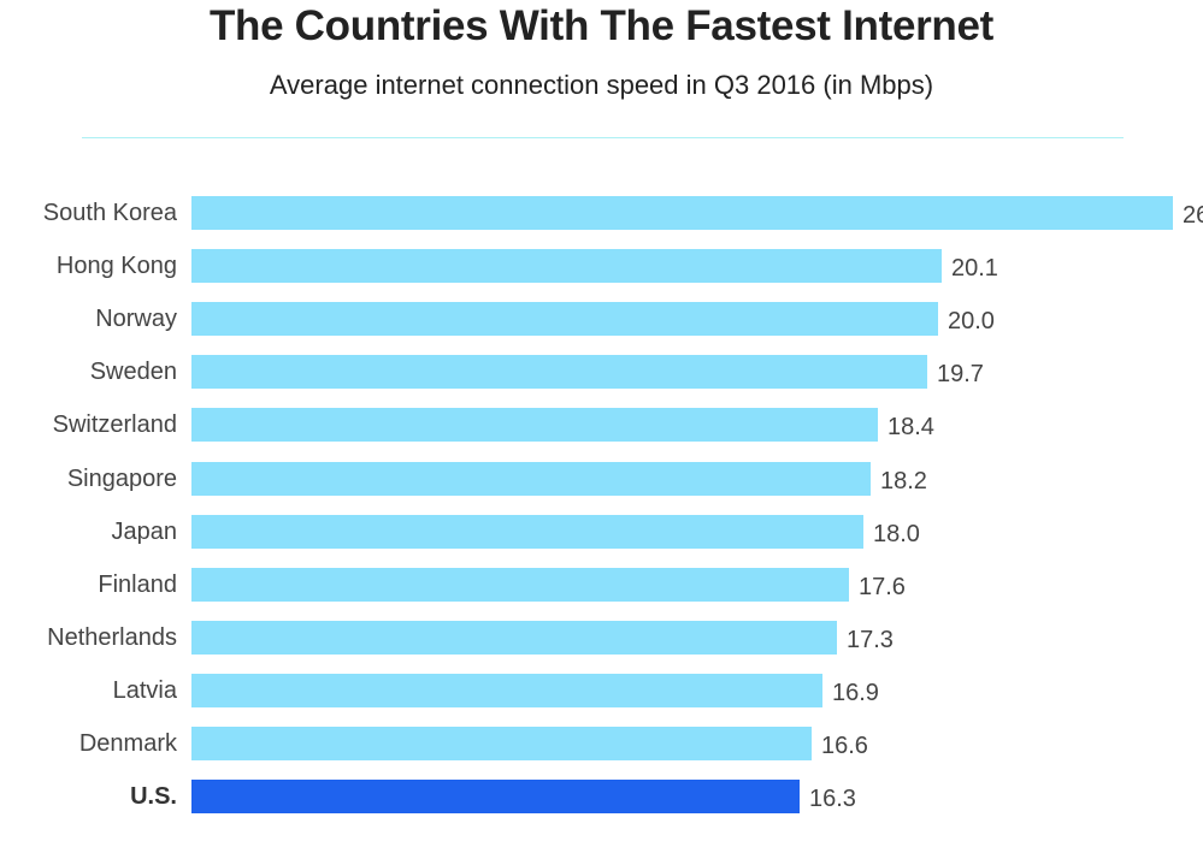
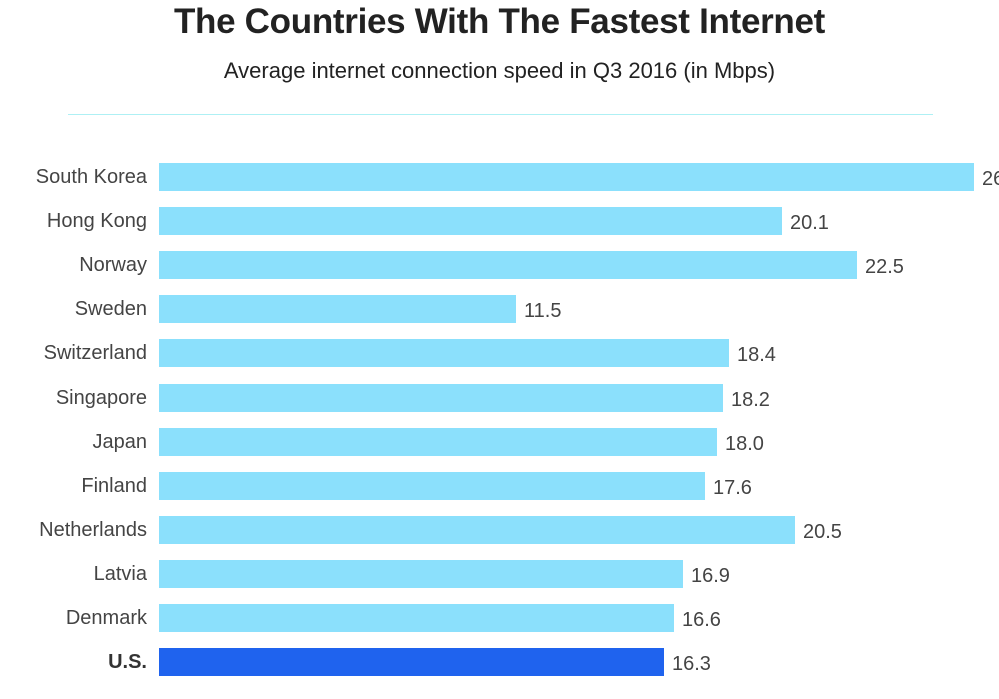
Norway: 20.0 -> 22.5
Sweden: 19.7 -> 11.5
Netherlands: 17.3 -> 20.5
